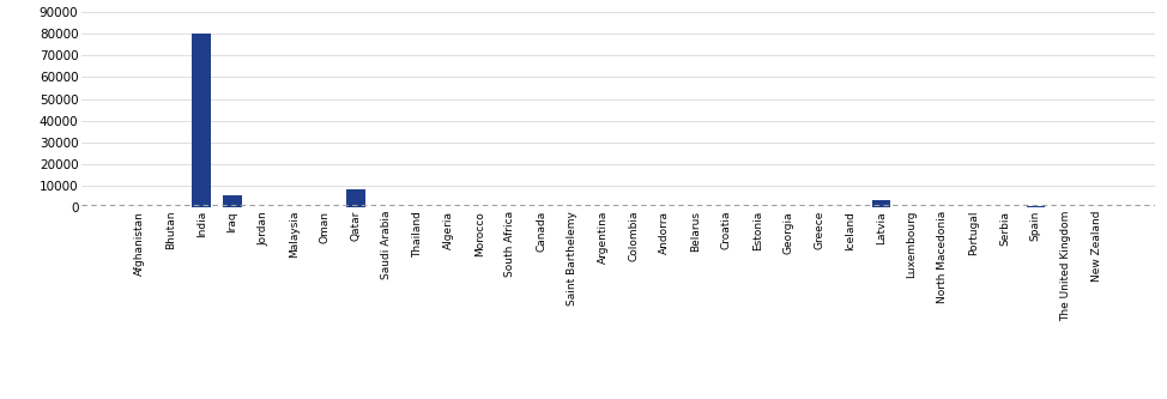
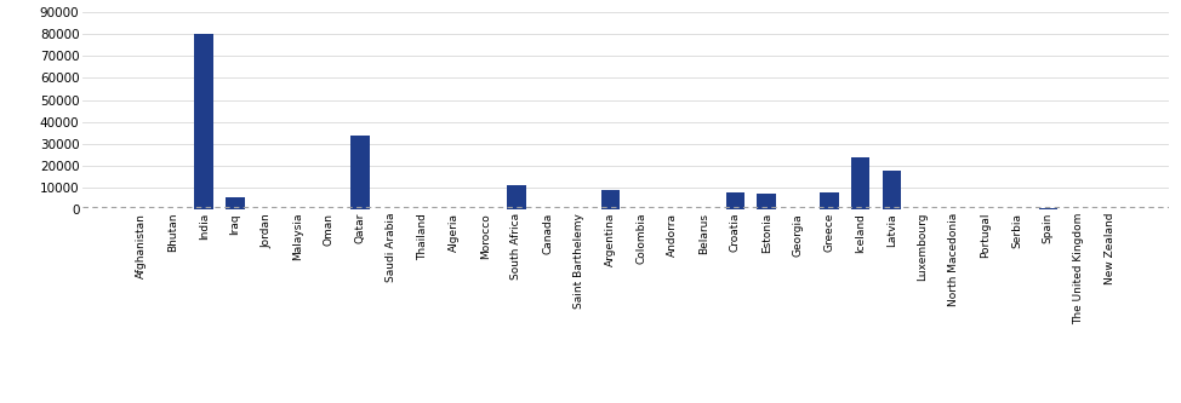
Qatar: 8000 -> 34000
South Africa: 0 -> 11000
Argentina: 0 -> 9000
Croatia: 0 -> 8000
Estonia: 0 -> 7000
Greece: 0 -> 8000
Iceland: 0 -> 24000
Latvia: 3000 -> 18000
